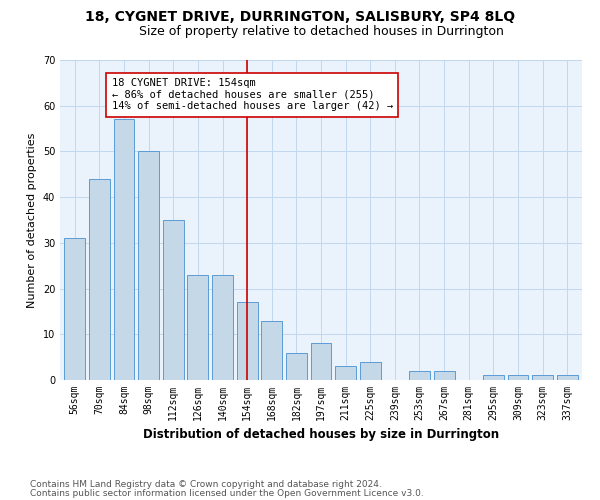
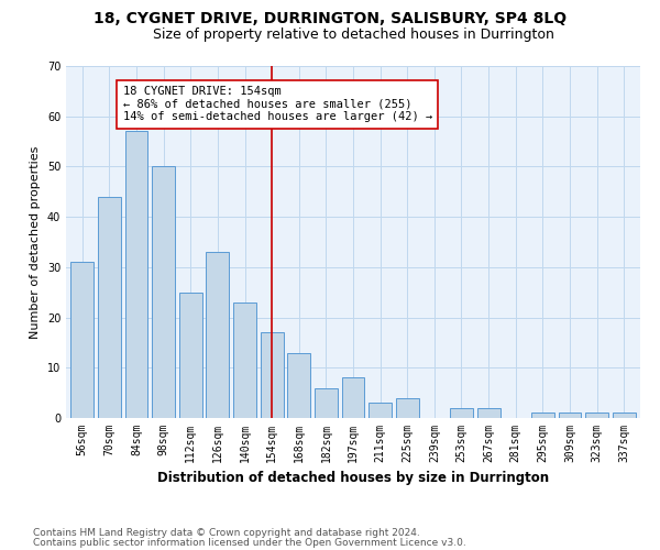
112sqm: 35 -> 25
126sqm: 23 -> 33
